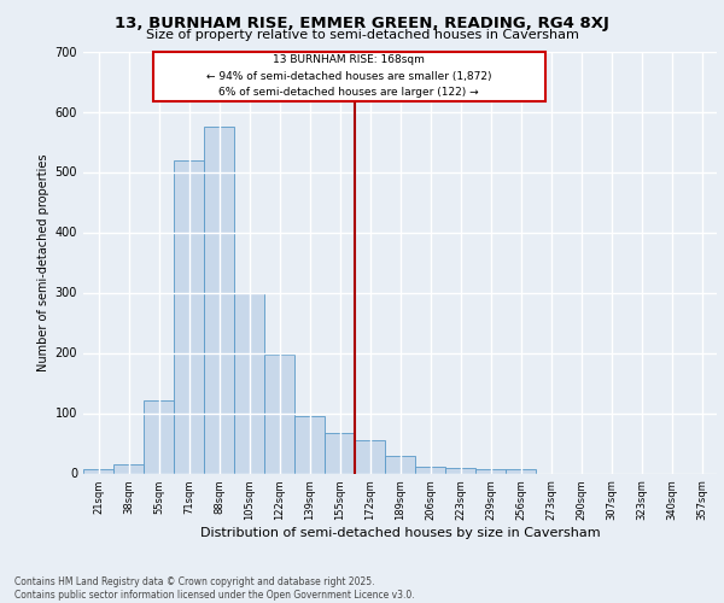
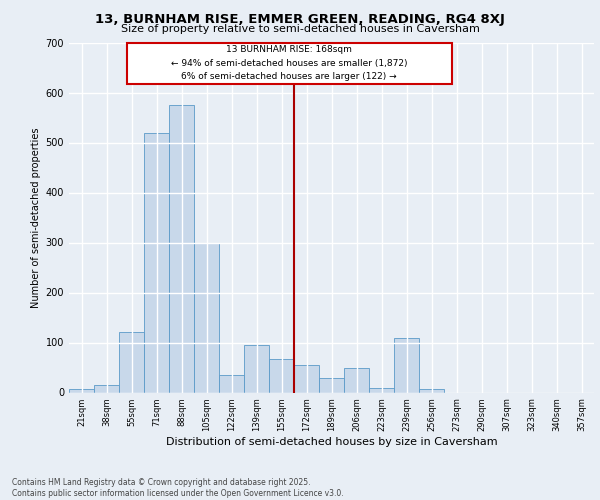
122sqm: 198 -> 35
206sqm: 12 -> 50
239sqm: 8 -> 110
